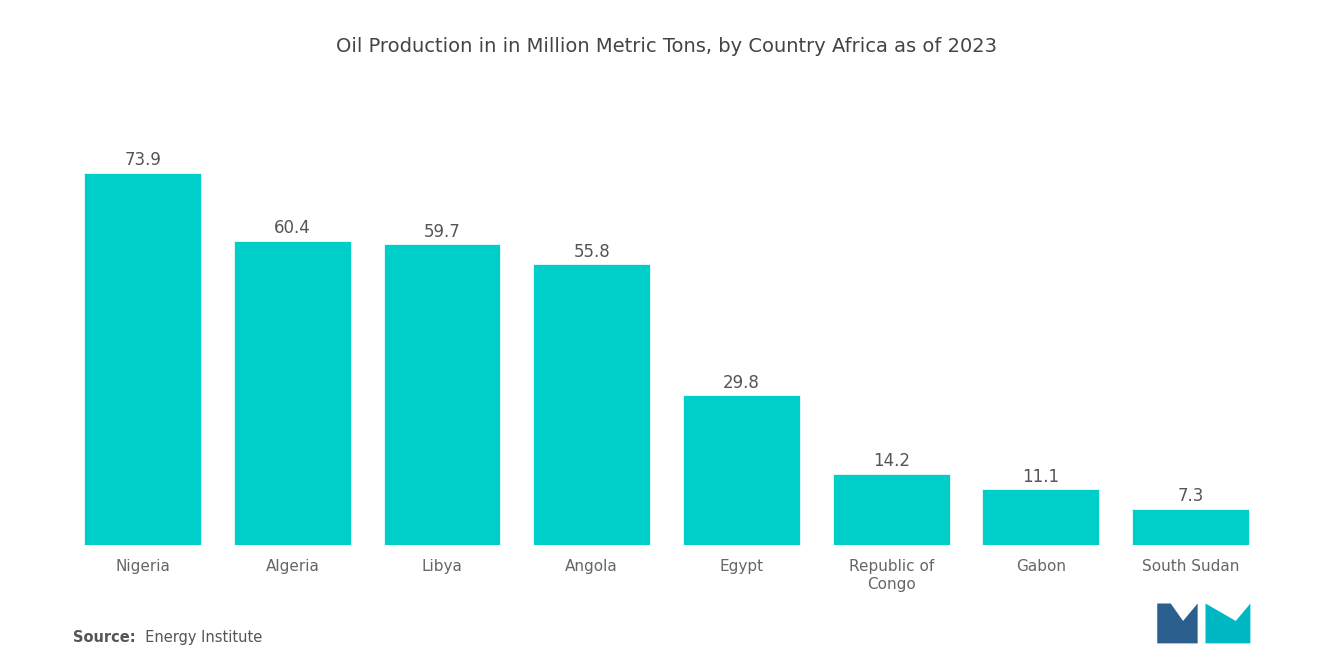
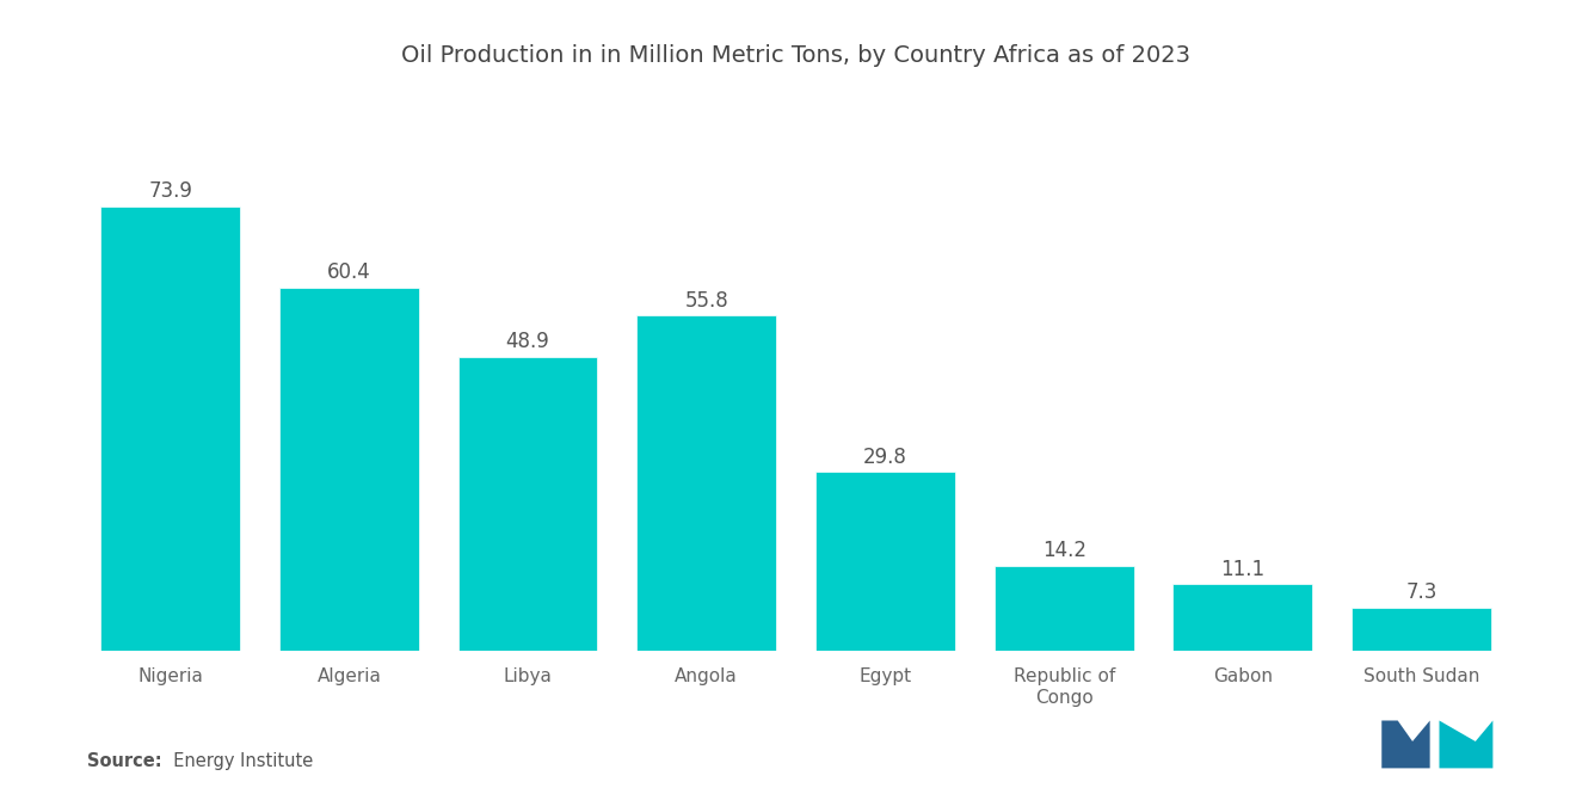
Libya: 59.7 -> 48.9
